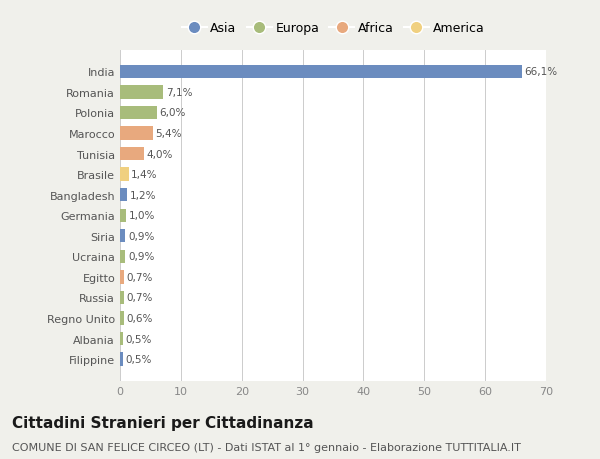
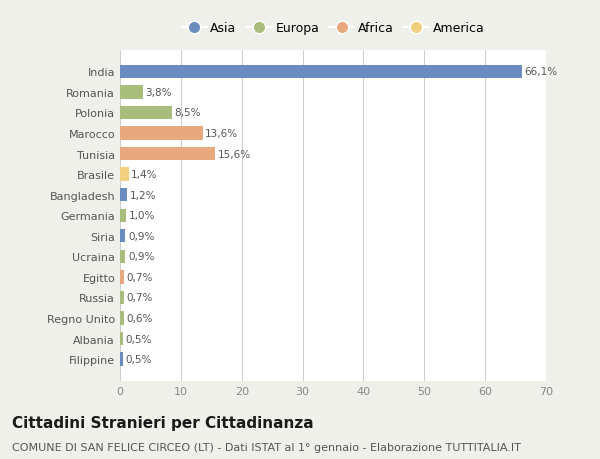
Romania: 7,1% -> 3,8%
Polonia: 6,0% -> 8,5%
Marocco: 5,4% -> 13,6%
Tunisia: 4,0% -> 15,6%
